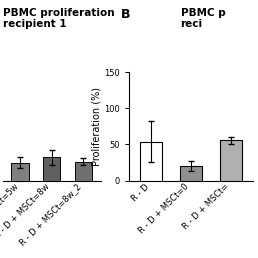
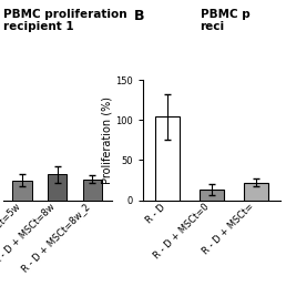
R - D: 54 -> 104
R - D + MSCt=0: 20 -> 13
R - D + MSCt=: 56 -> 22
